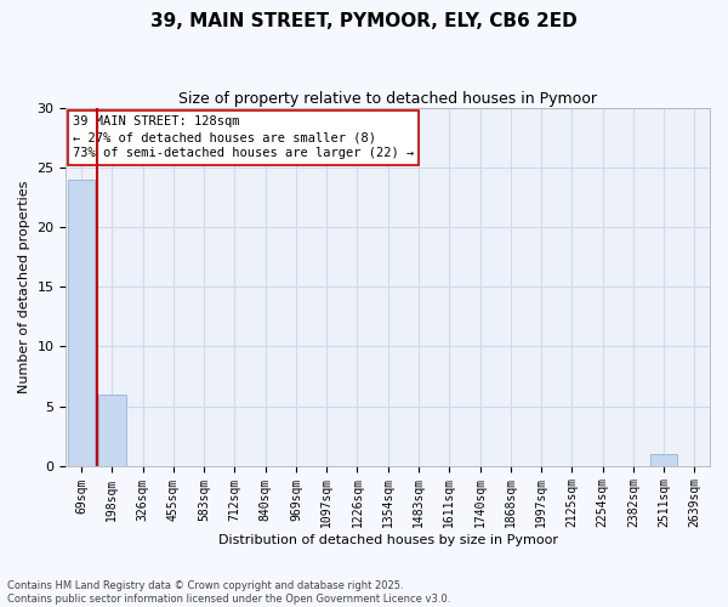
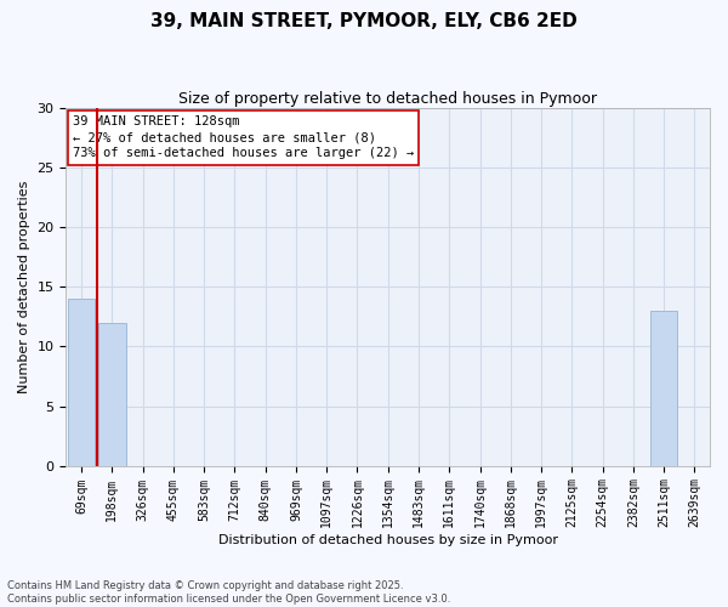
69sqm: 24 -> 14
198sqm: 6 -> 12
2511sqm: 1 -> 13
